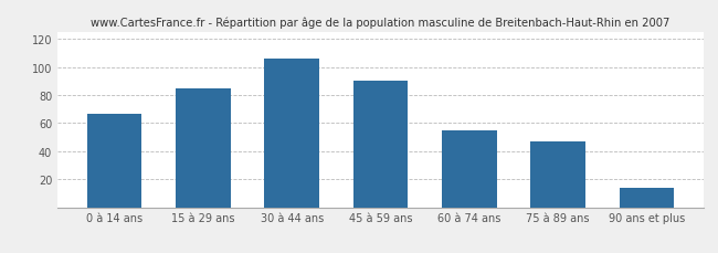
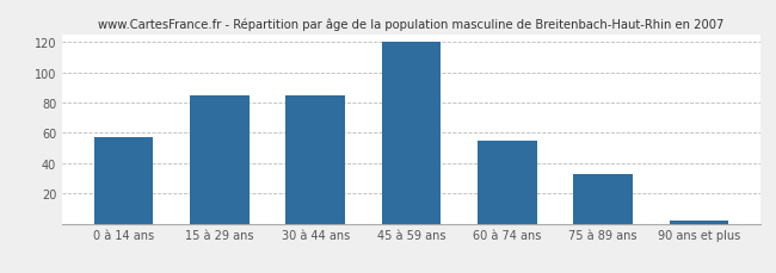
0 à 14 ans: 67 -> 57
30 à 44 ans: 106 -> 85
45 à 59 ans: 90 -> 120
75 à 89 ans: 47 -> 33
90 ans et plus: 14 -> 2
